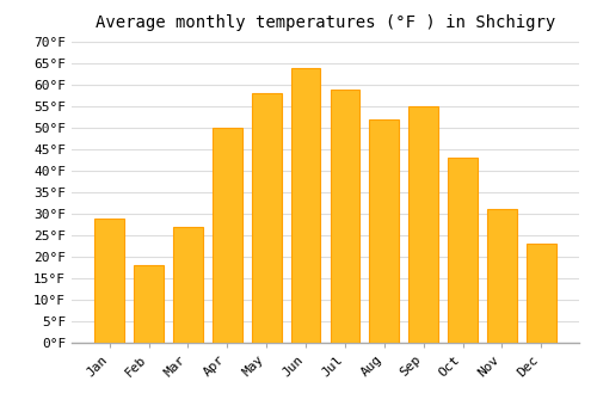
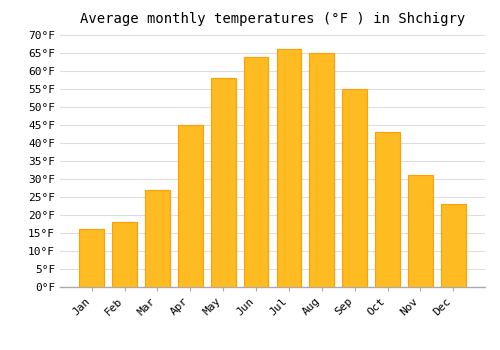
Jan: 29°F -> 16°F
Apr: 50°F -> 45°F
Jul: 59°F -> 66°F
Aug: 52°F -> 65°F
